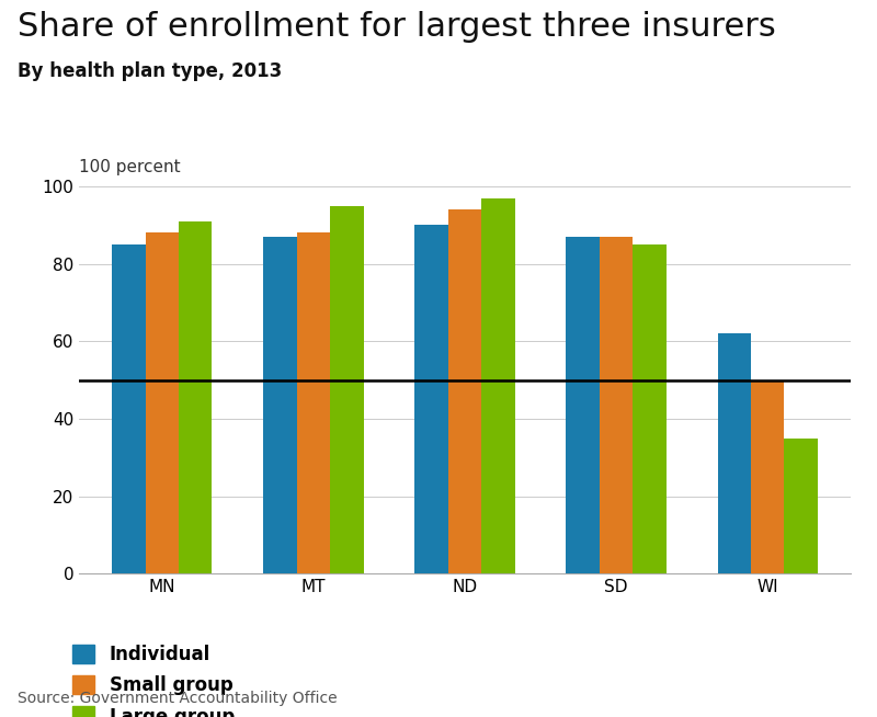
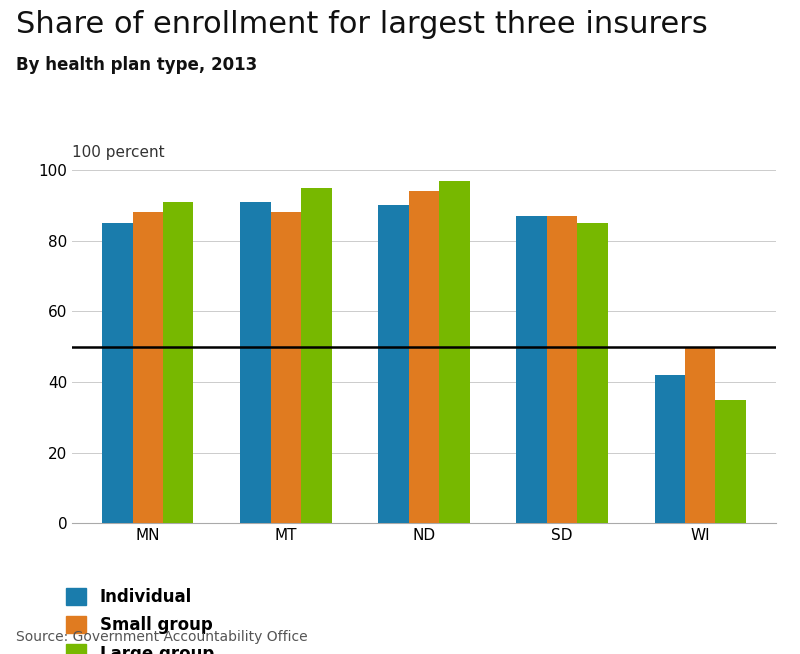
Individual/MT: 87 -> 91
Individual/WI: 62 -> 42
